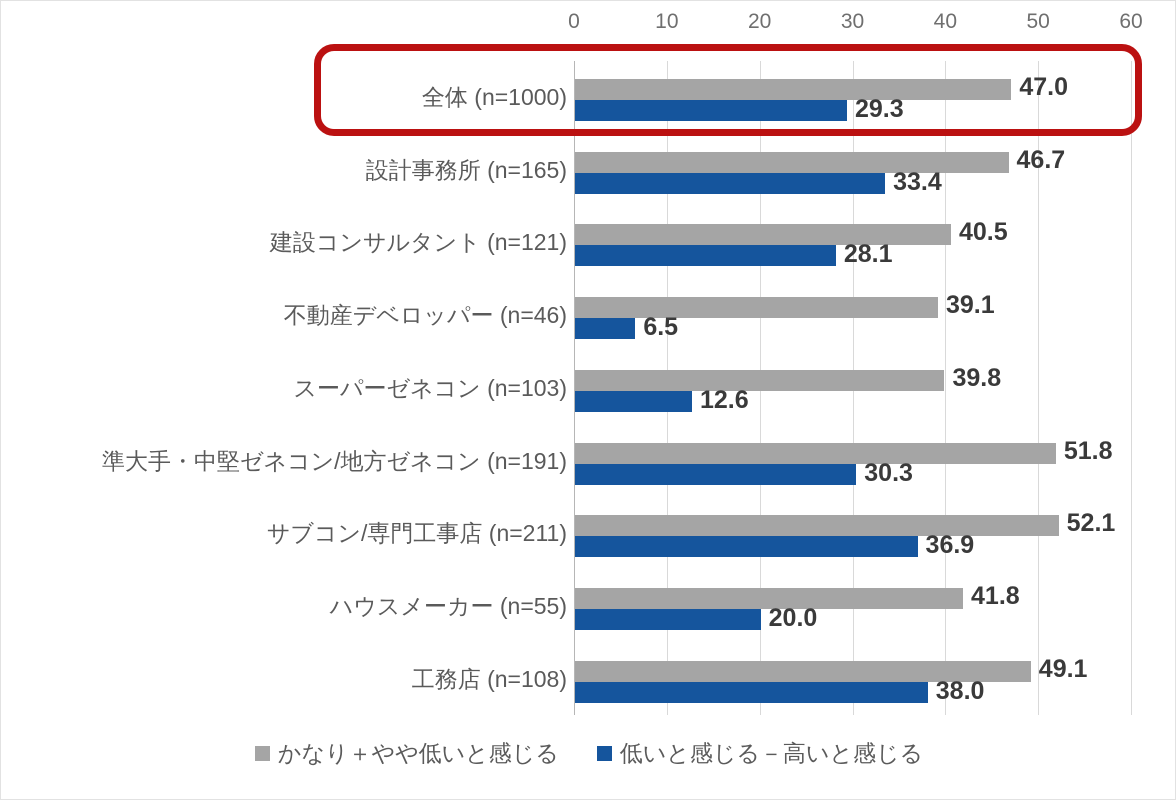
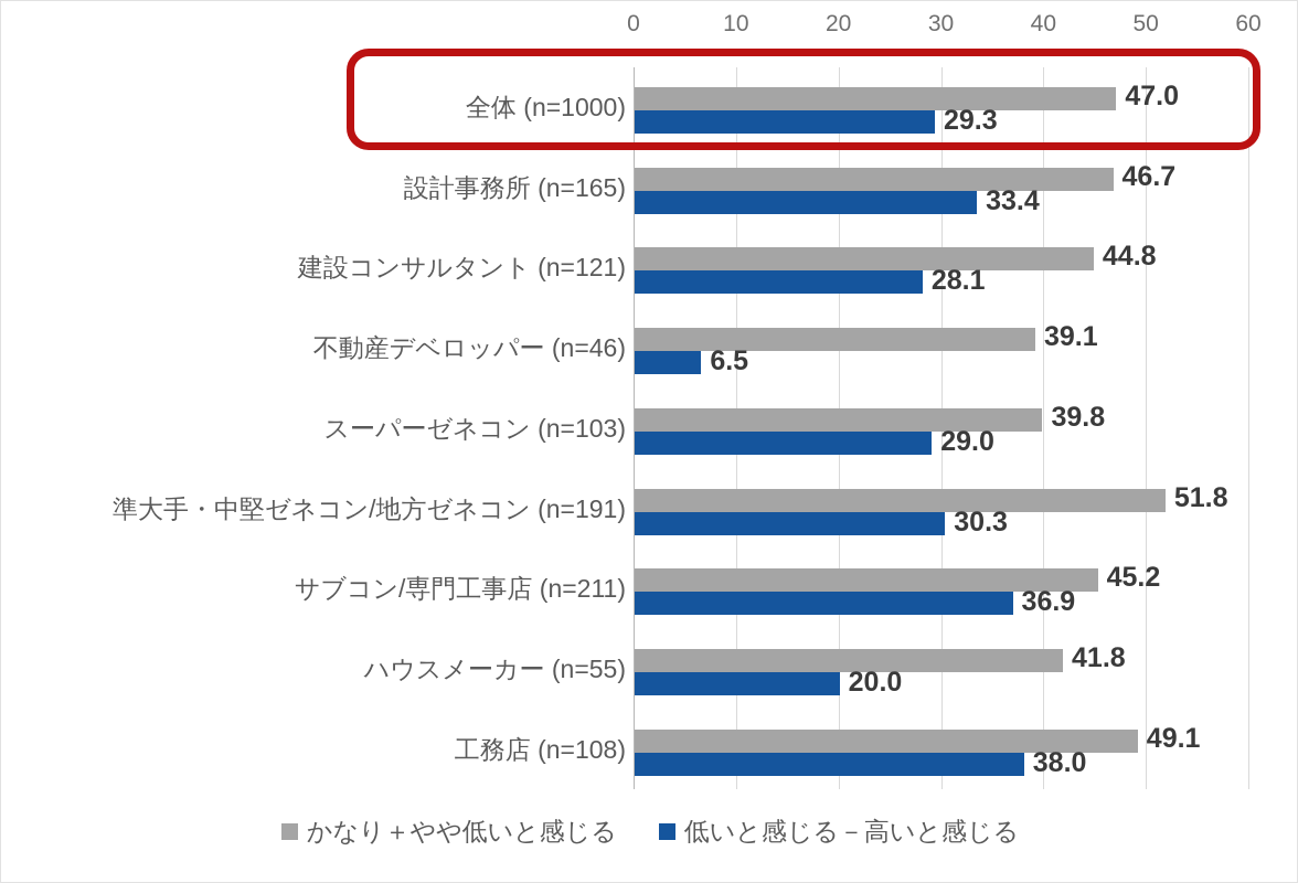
かなり＋やや低いと感じる/建設コンサルタント (n=121): 40.5 -> 44.8
低いと感じる－高いと感じる/スーパーゼネコン (n=103): 12.6 -> 29.0
かなり＋やや低いと感じる/サブコン/専門工事店 (n=211): 52.1 -> 45.2
